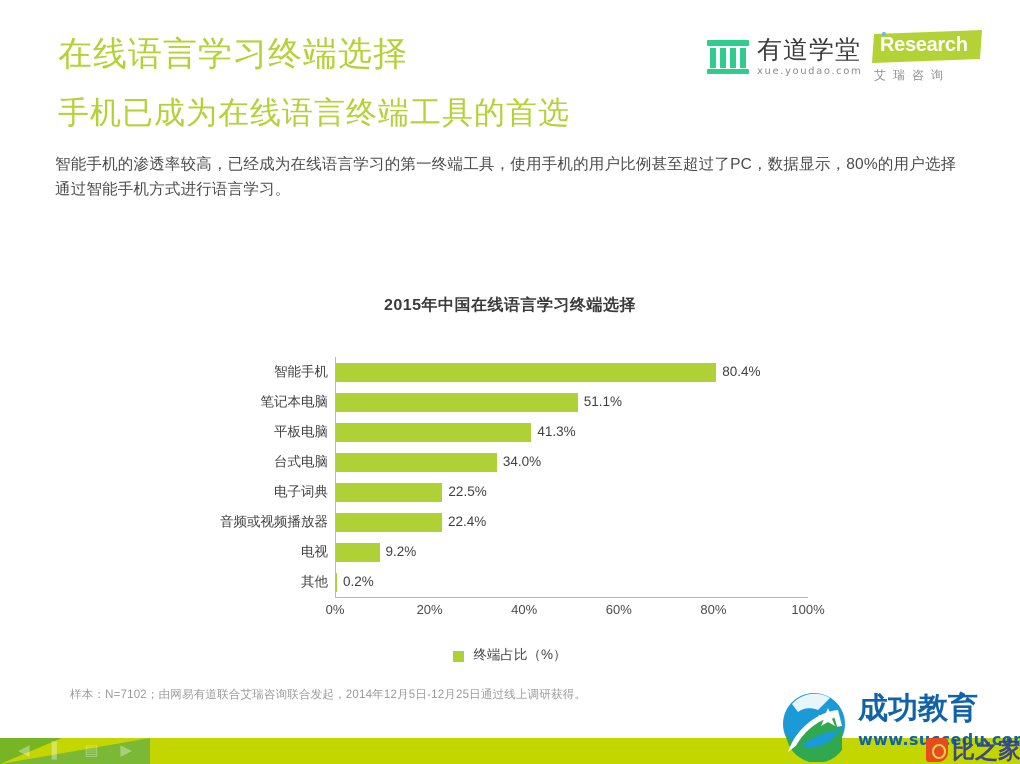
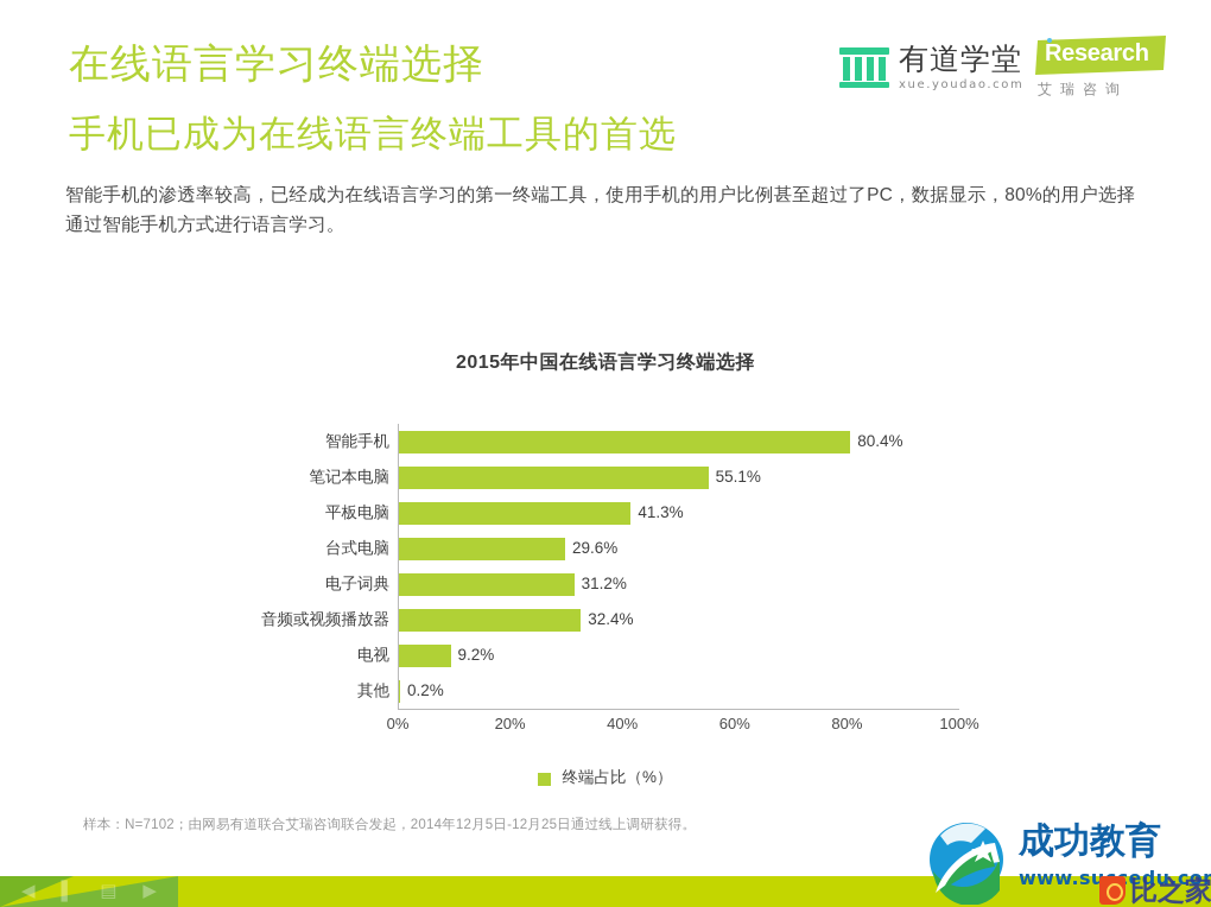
笔记本电脑: 51.1% -> 55.1%
台式电脑: 34.0% -> 29.6%
电子词典: 22.5% -> 31.2%
音频或视频播放器: 22.4% -> 32.4%
